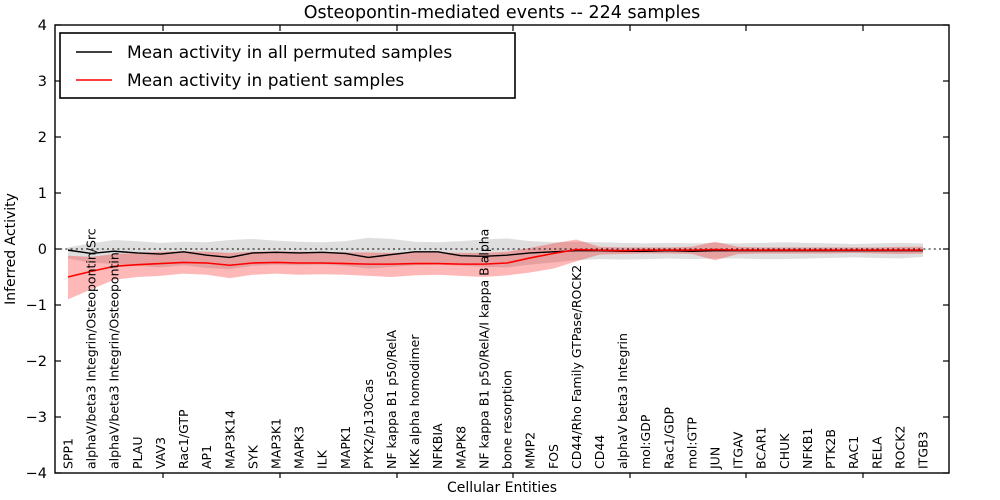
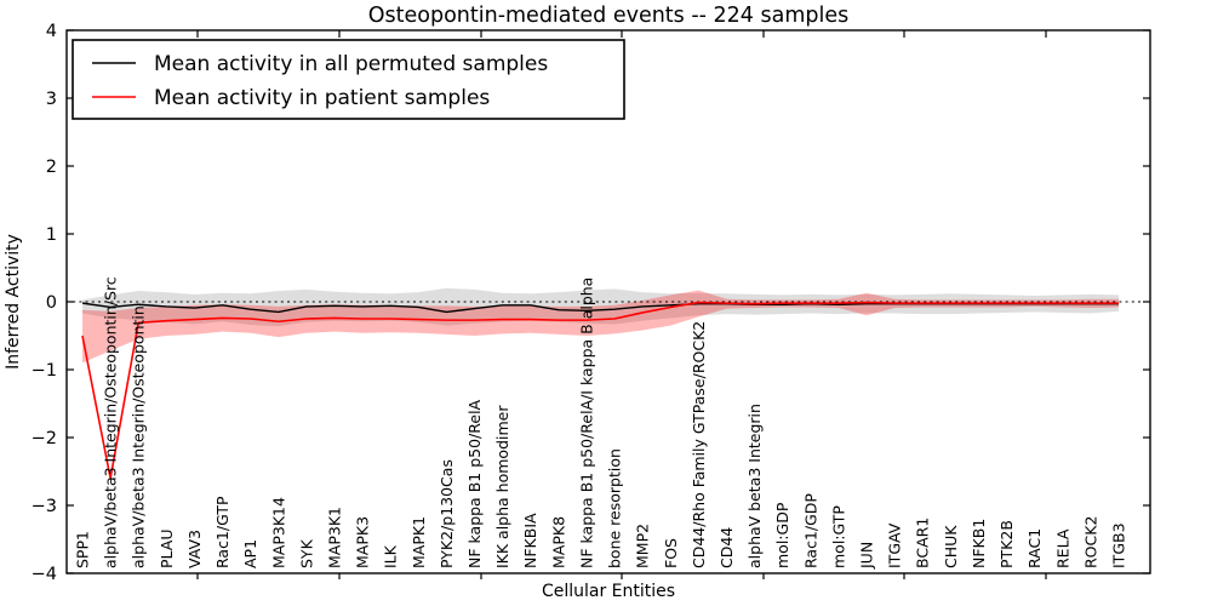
Mean activity in patient samples/alphaV/beta3 Integrin/Osteopontin/Src: -0.4 -> -2.6
